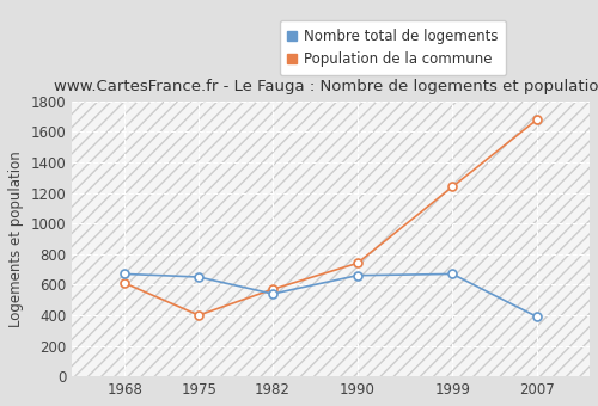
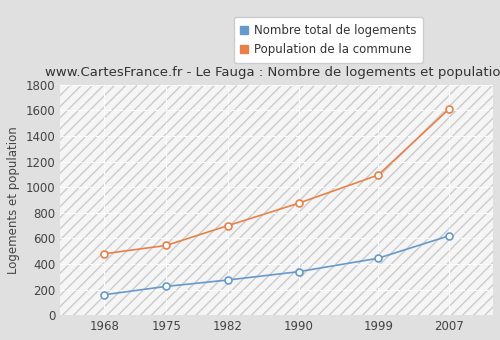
Nombre total de logements/1968: 670 -> 160
Population de la commune/1968: 610 -> 480
Nombre total de logements/1975: 650 -> 220
Population de la commune/1975: 400 -> 540
Nombre total de logements/1982: 540 -> 280
Population de la commune/1982: 570 -> 700
Nombre total de logements/1990: 660 -> 340
Population de la commune/1990: 740 -> 880
Nombre total de logements/1999: 670 -> 440
Population de la commune/1999: 1240 -> 1100
Nombre total de logements/2007: 390 -> 620
Population de la commune/2007: 1680 -> 1610
